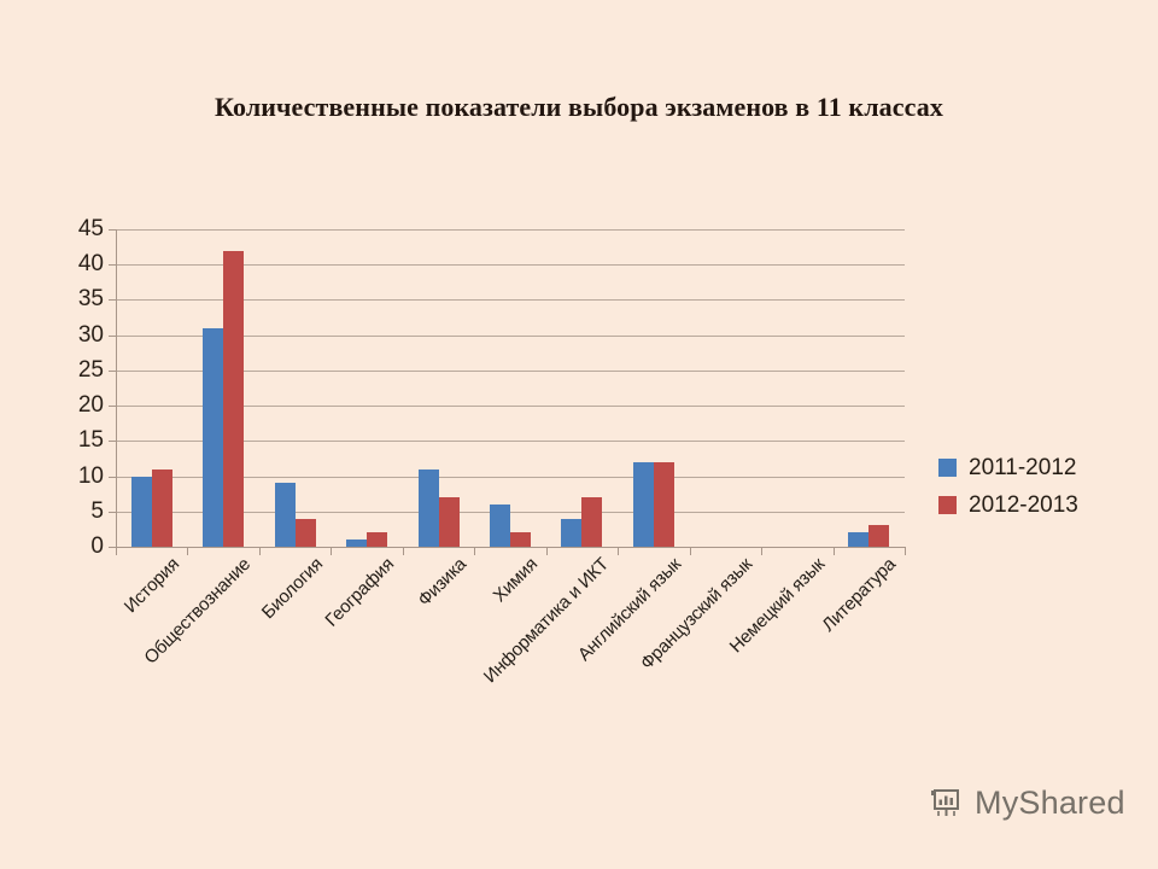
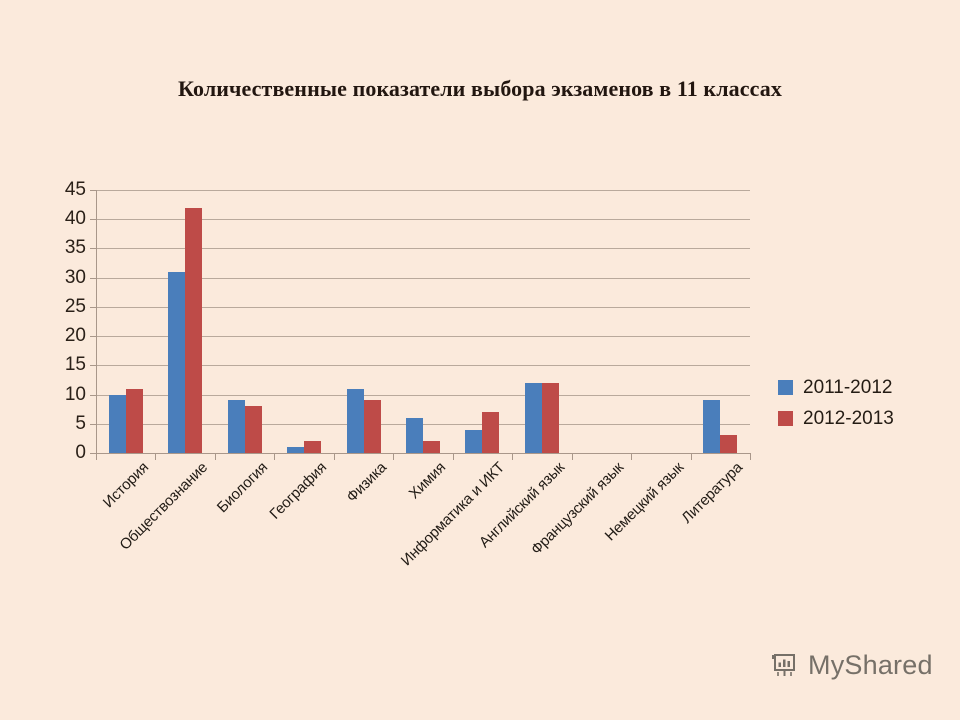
2012-2013/Биология: 4 -> 8
2012-2013/Физика: 7 -> 9
2011-2012/Литература: 2 -> 9
